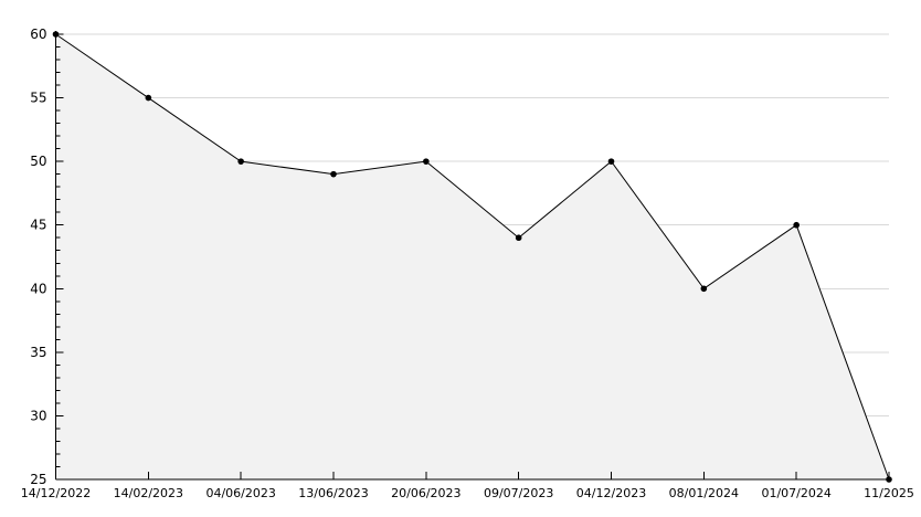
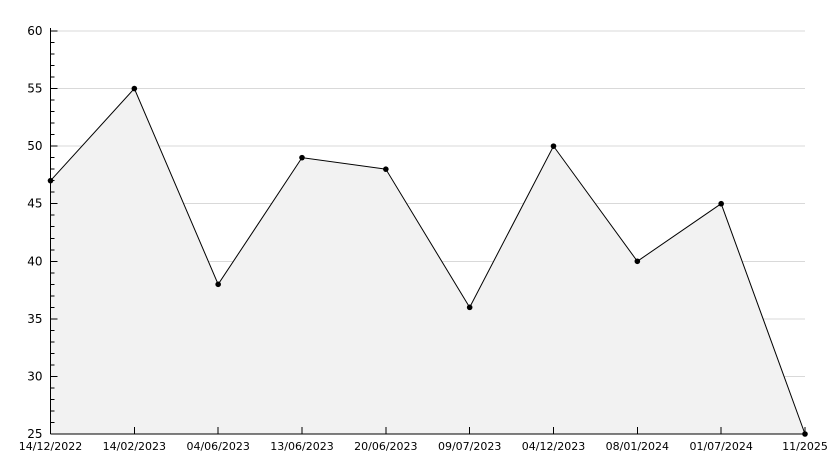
14/12/2022: 60 -> 47
04/06/2023: 50 -> 38
20/06/2023: 50 -> 48
09/07/2023: 44 -> 36
